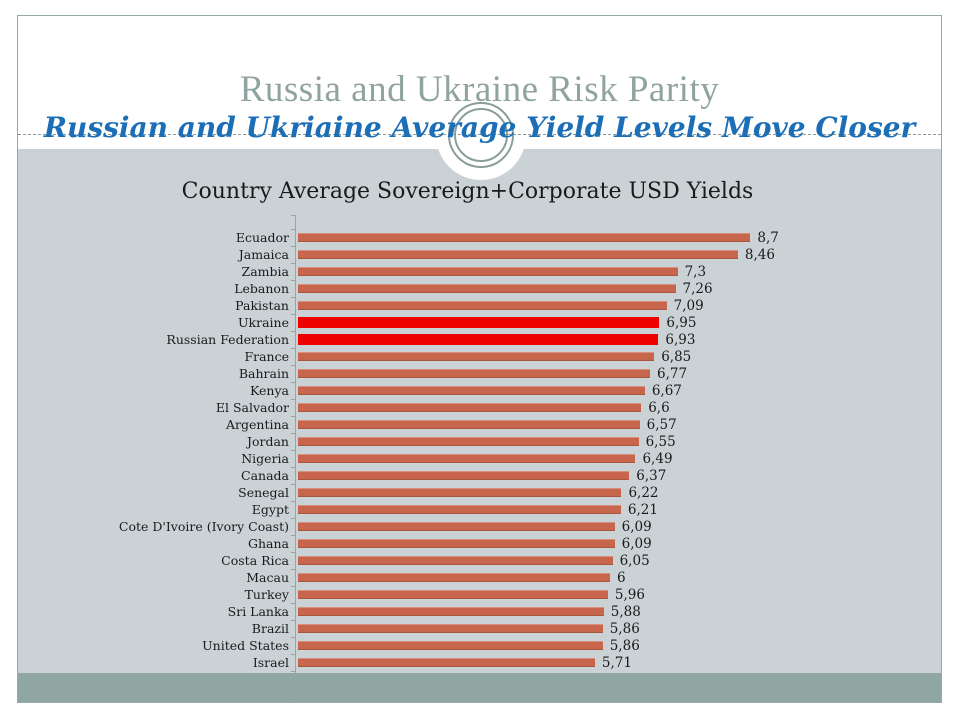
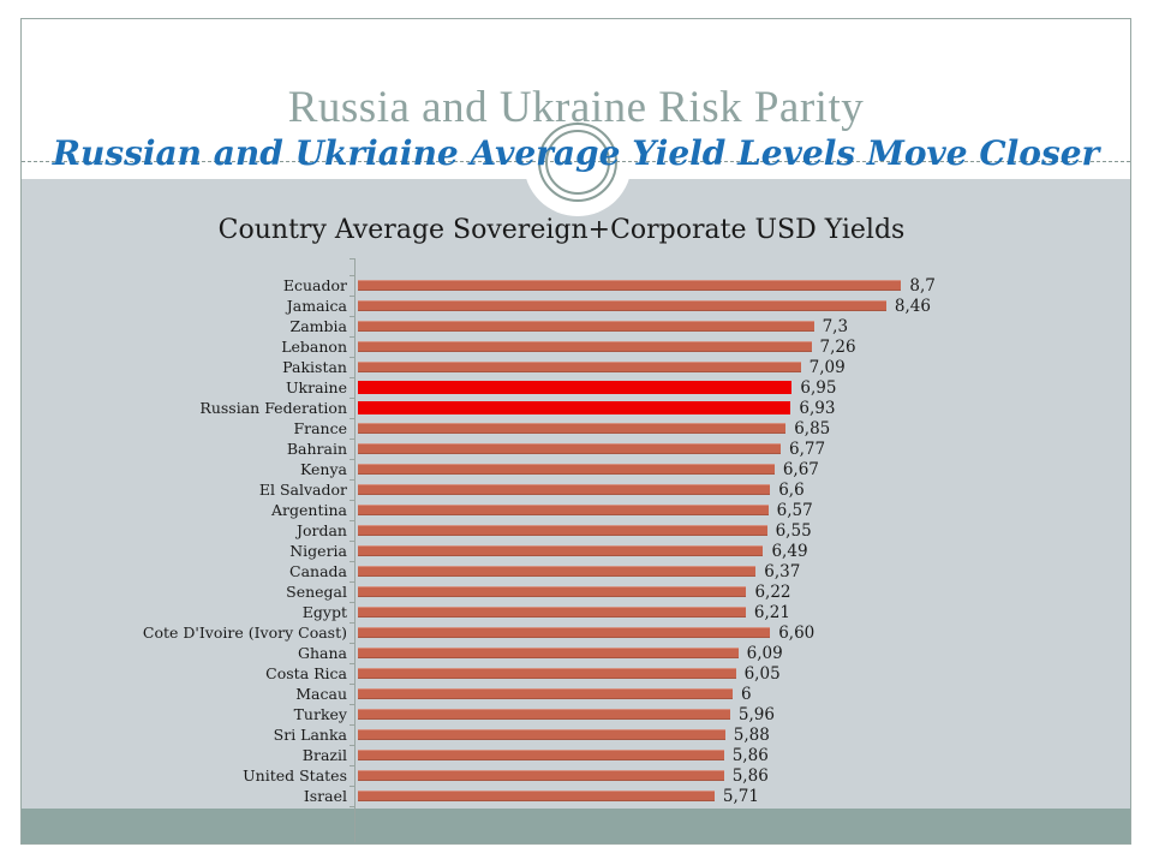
Cote D'Ivoire (Ivory Coast): 6,09 -> 6,60
